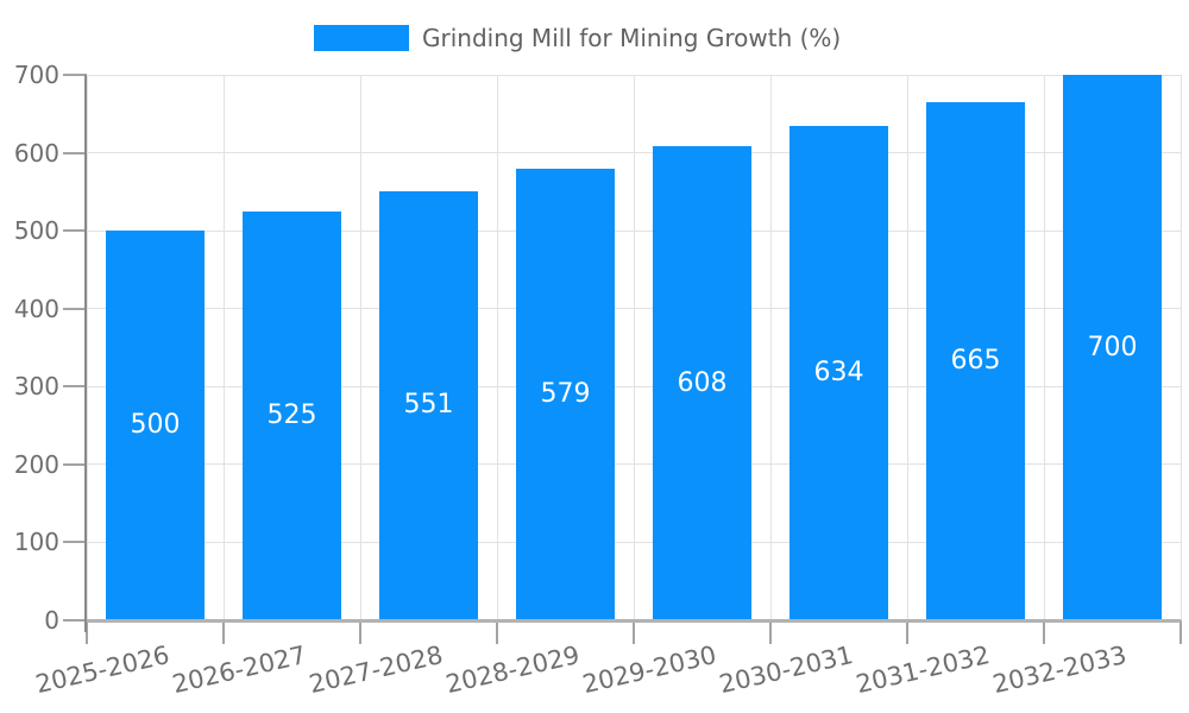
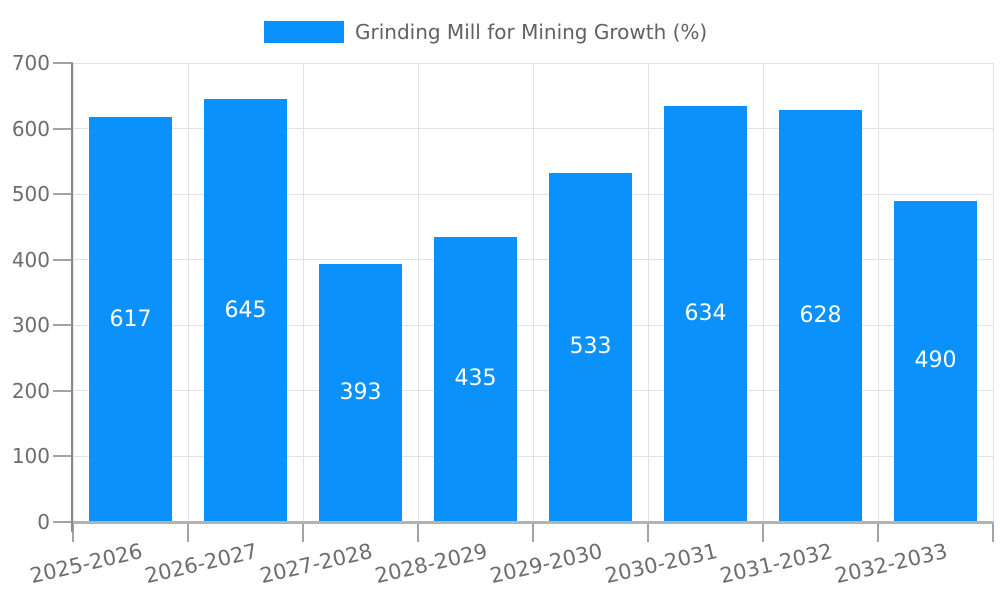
2025-2026: 500 -> 617
2026-2027: 525 -> 645
2027-2028: 551 -> 393
2028-2029: 579 -> 435
2029-2030: 608 -> 533
2031-2032: 665 -> 628
2032-2033: 700 -> 490
